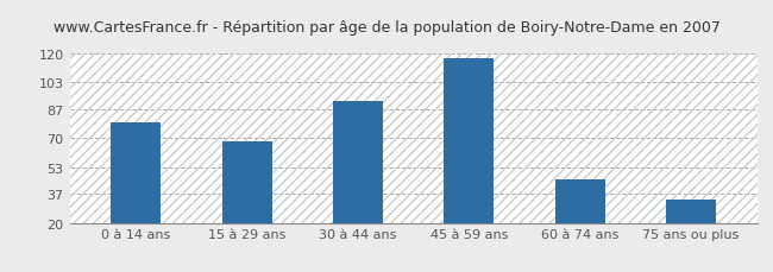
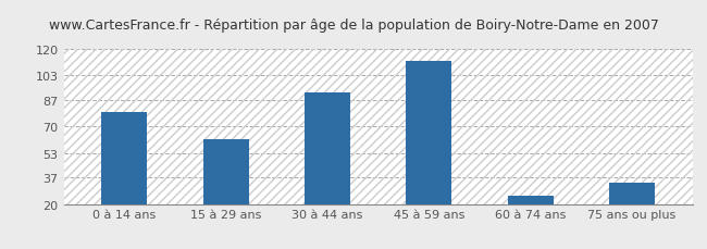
15 à 29 ans: 68 -> 62
45 à 59 ans: 117 -> 112
60 à 74 ans: 46 -> 25
